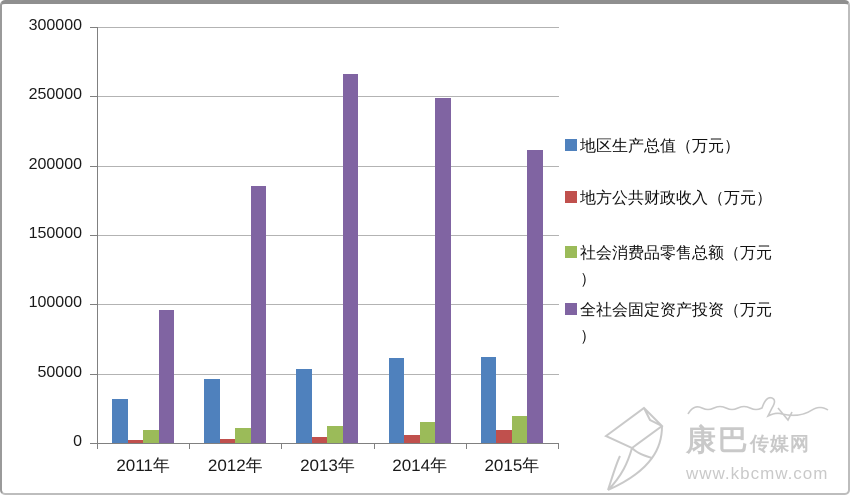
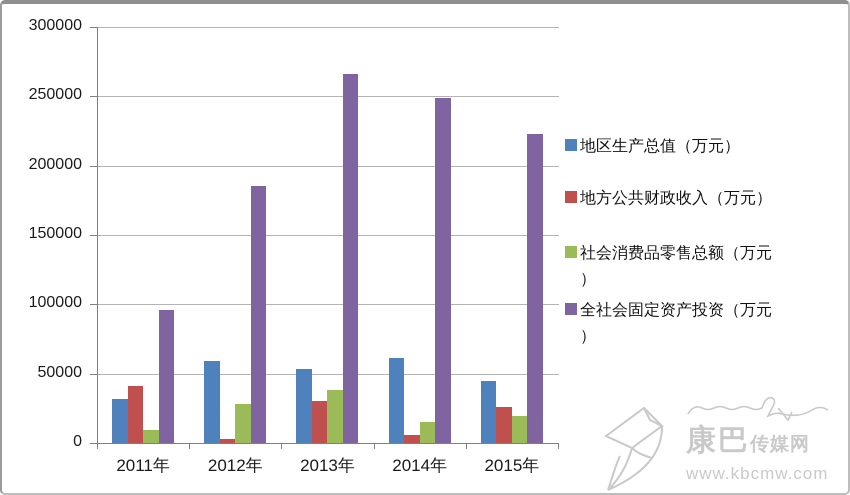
地方公共财政收入（万元）/2011年: 2000 -> 41000
地区生产总值（万元）/2012年: 46000 -> 59000
社会消费品零售总额（万元）/2012年: 11000 -> 28000
地方公共财政收入（万元）/2013年: 4000 -> 30000
社会消费品零售总额（万元）/2013年: 12000 -> 38000
地区生产总值（万元）/2015年: 62000 -> 45000
地方公共财政收入（万元）/2015年: 10000 -> 26000
全社会固定资产投资（万元）/2015年: 211000 -> 223000
